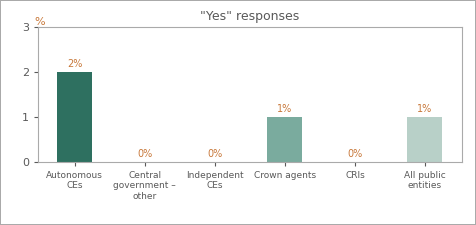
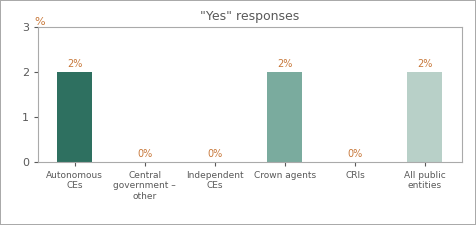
Crown agents: 1% -> 2%
All public entities: 1% -> 2%
